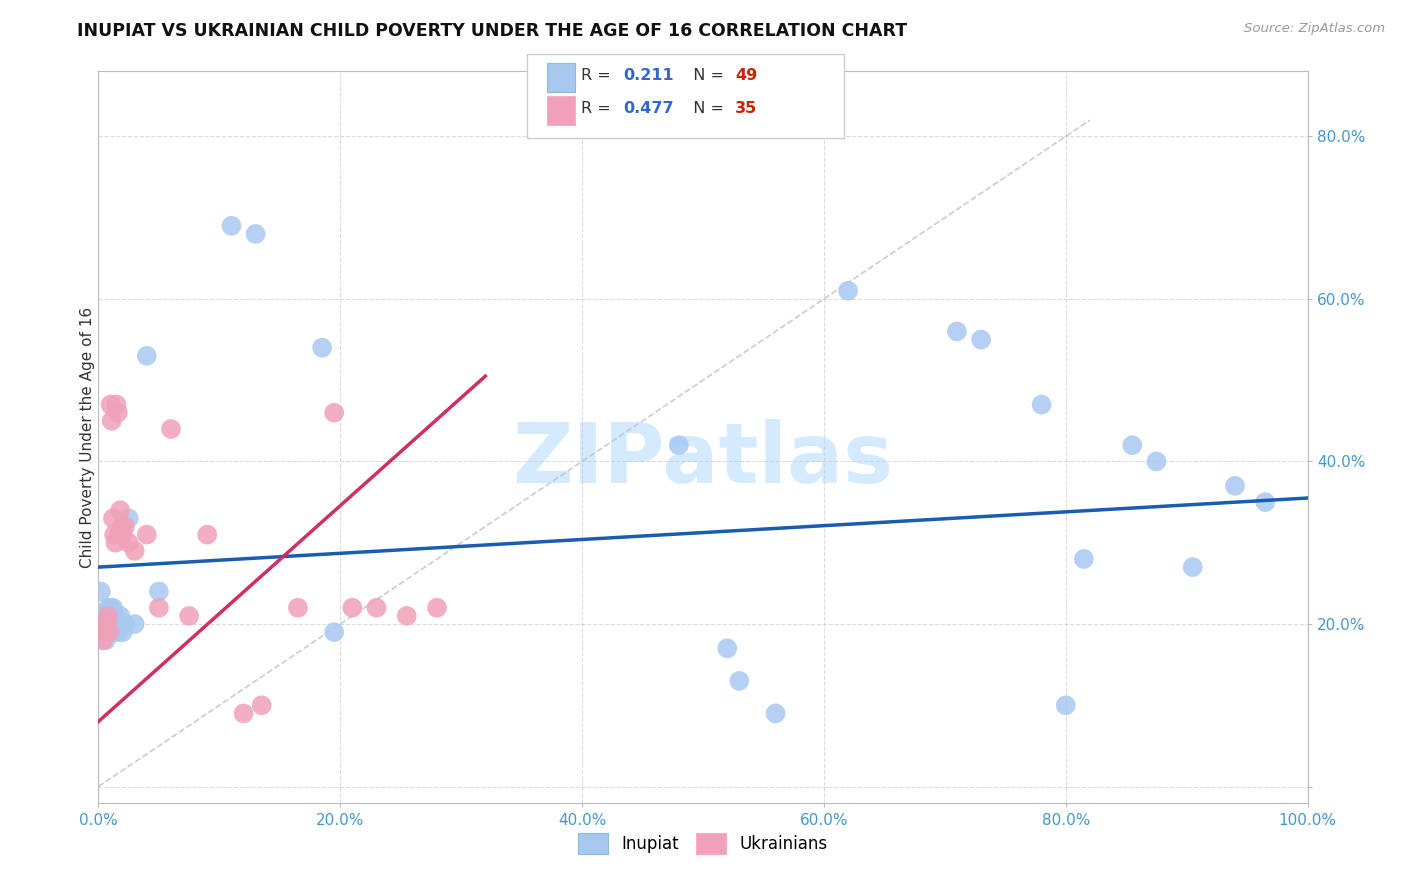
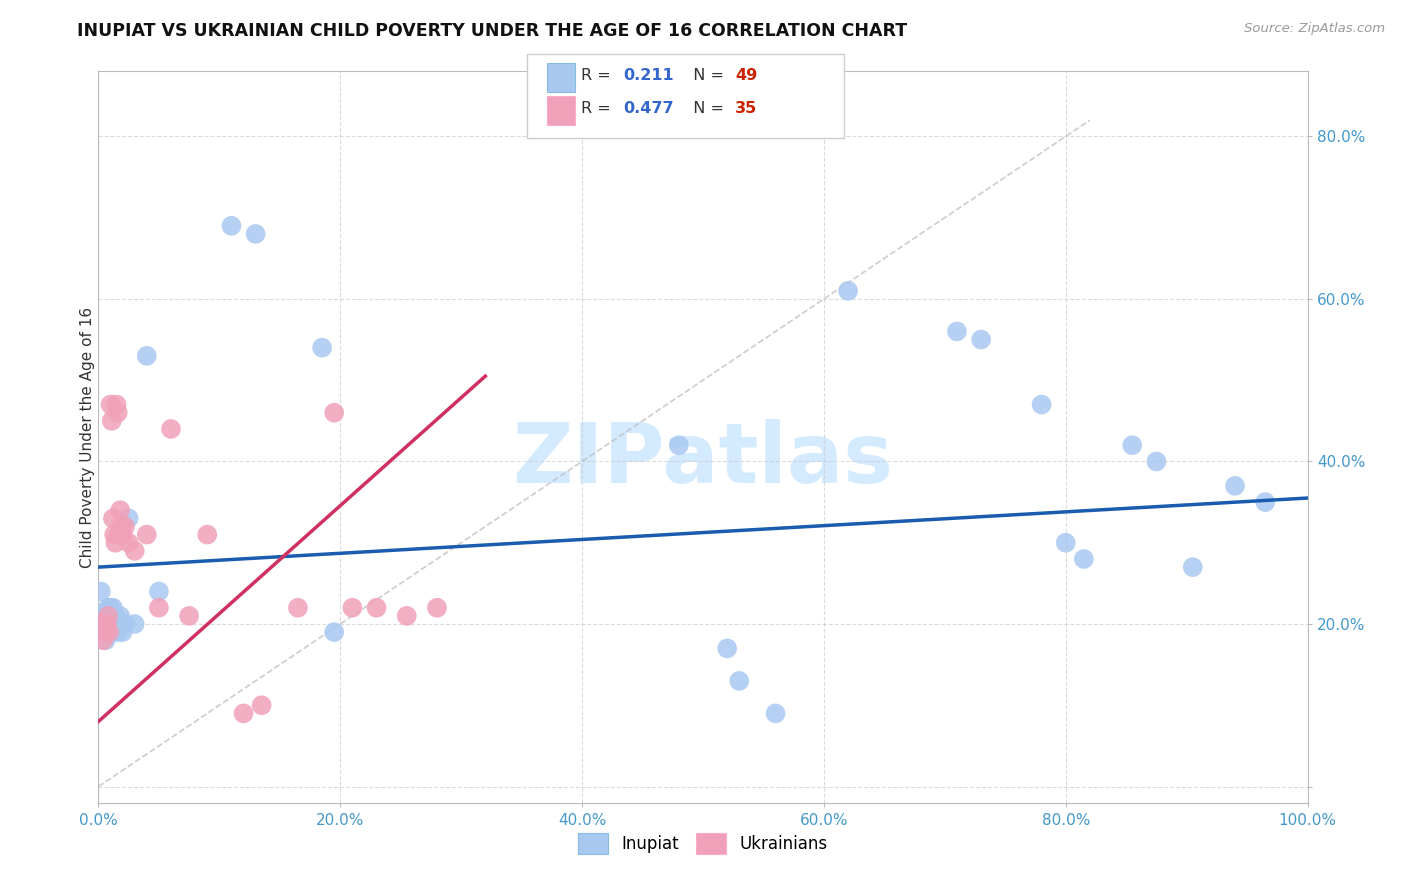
Inupiat/80.0%: 10% -> 30%
